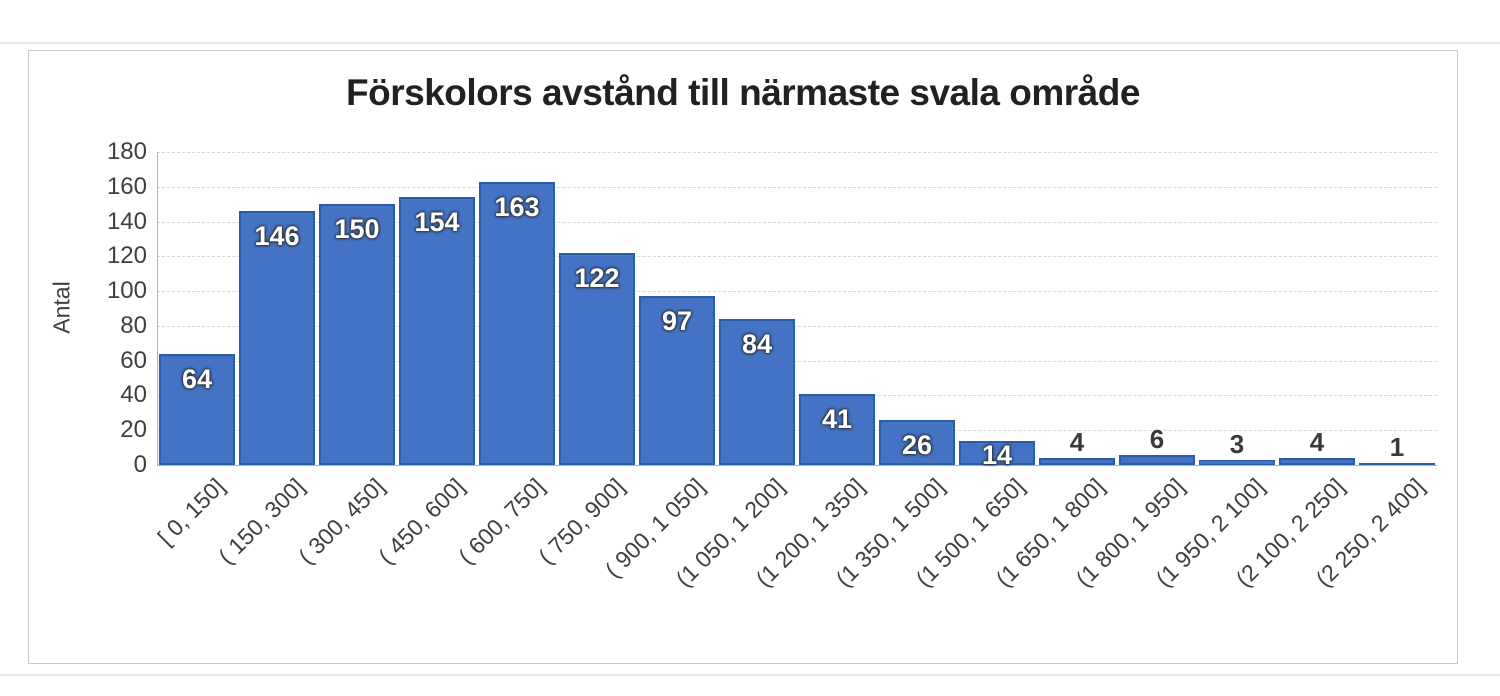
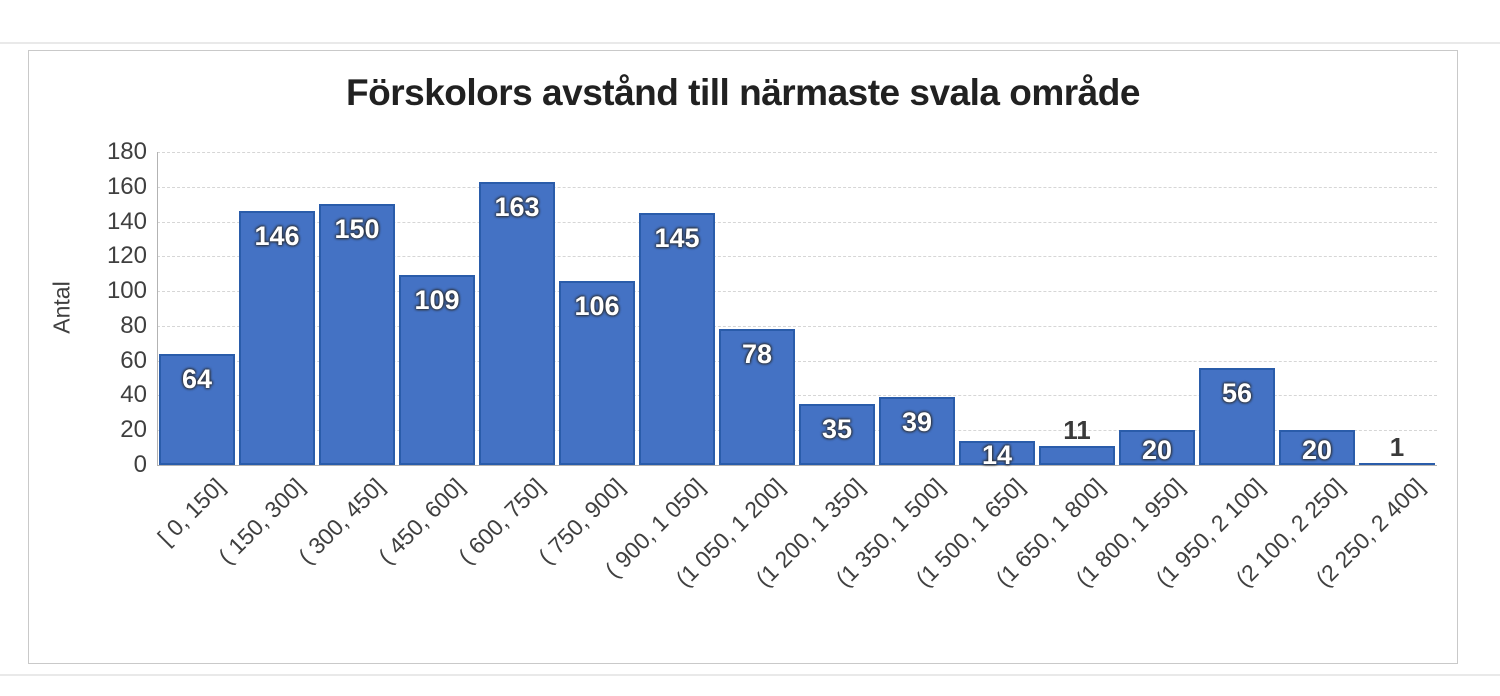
( 450, 600]: 154 -> 109
( 750, 900]: 122 -> 106
( 900, 1 050]: 97 -> 145
(1 050, 1 200]: 84 -> 78
(1 200, 1 350]: 41 -> 35
(1 350, 1 500]: 26 -> 39
(1 650, 1 800]: 4 -> 11
(1 800, 1 950]: 6 -> 20
(1 950, 2 100]: 3 -> 56
(2 100, 2 250]: 4 -> 20
